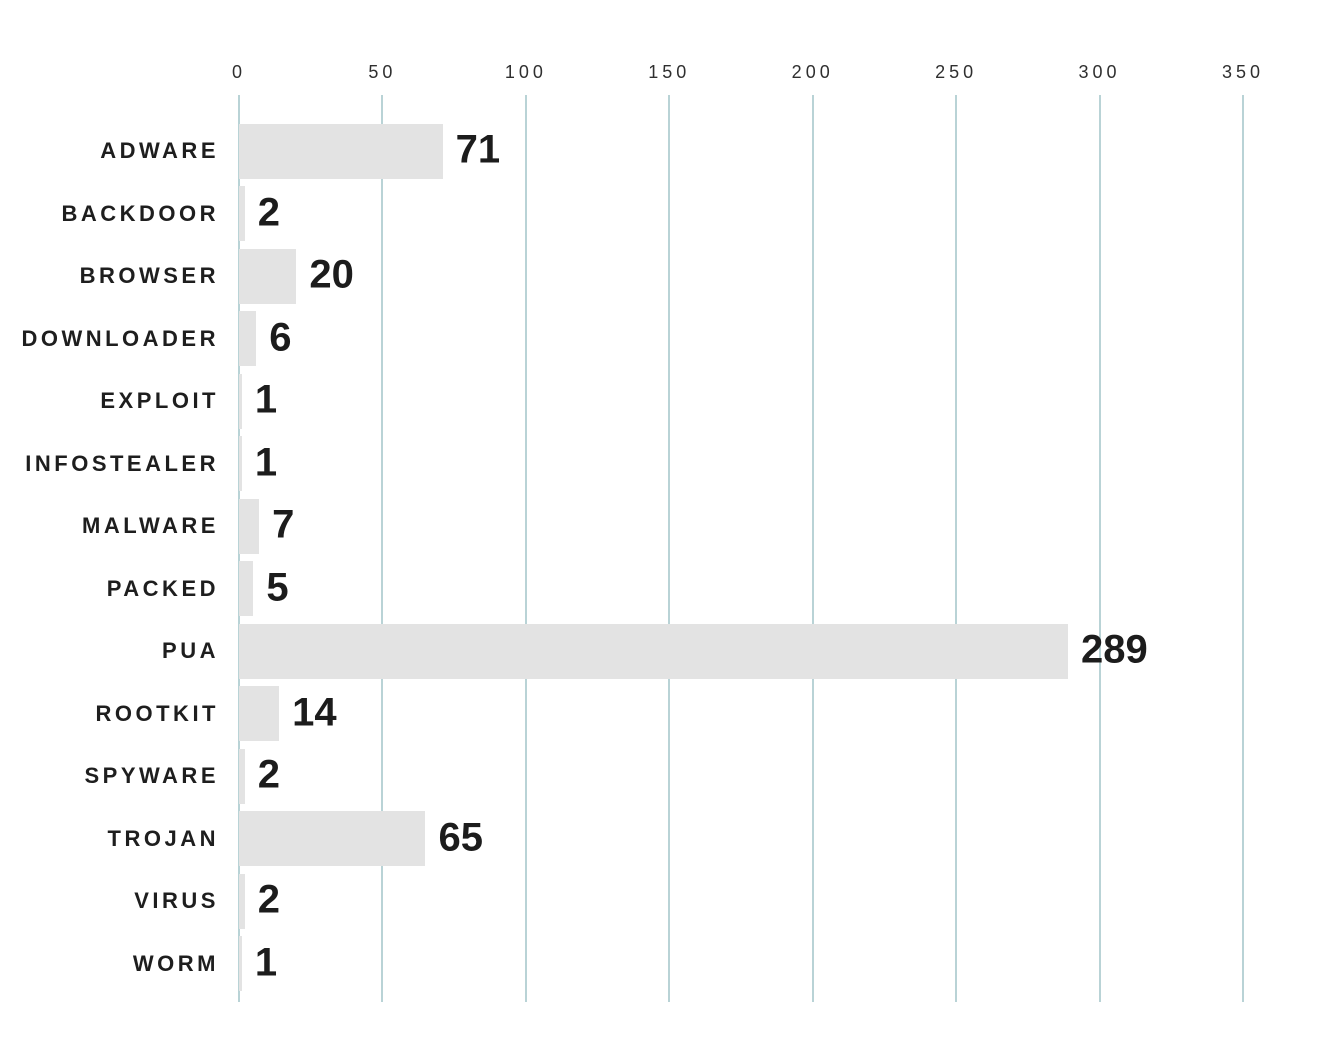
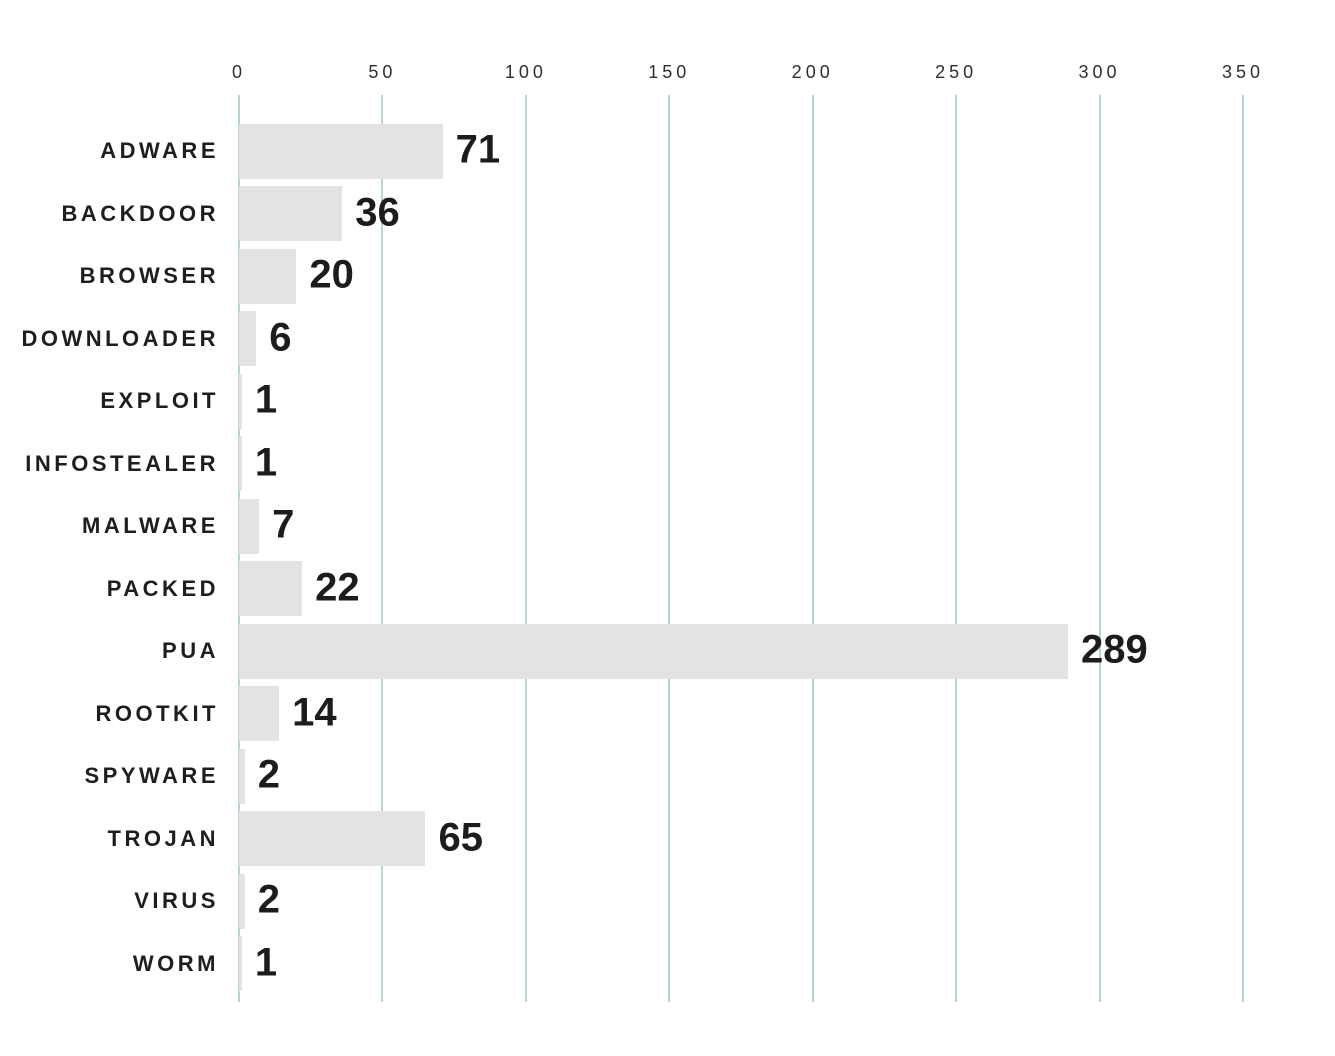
BACKDOOR: 2 -> 36
PACKED: 5 -> 22
